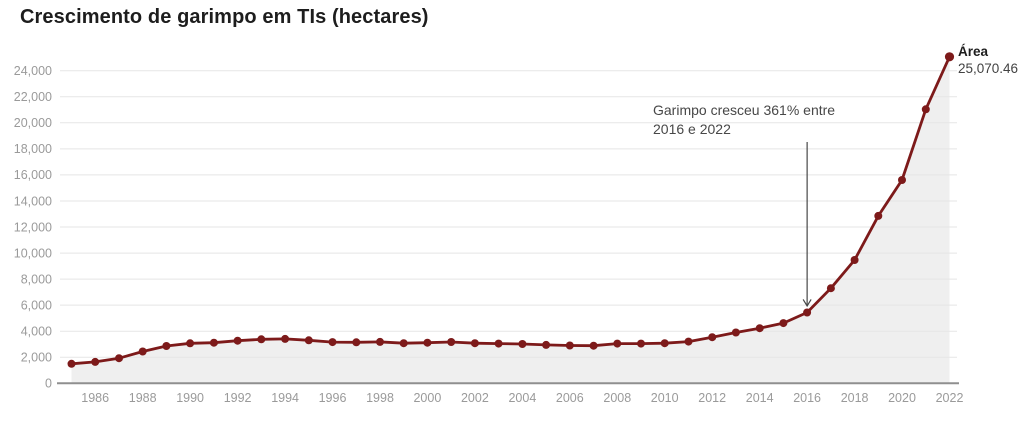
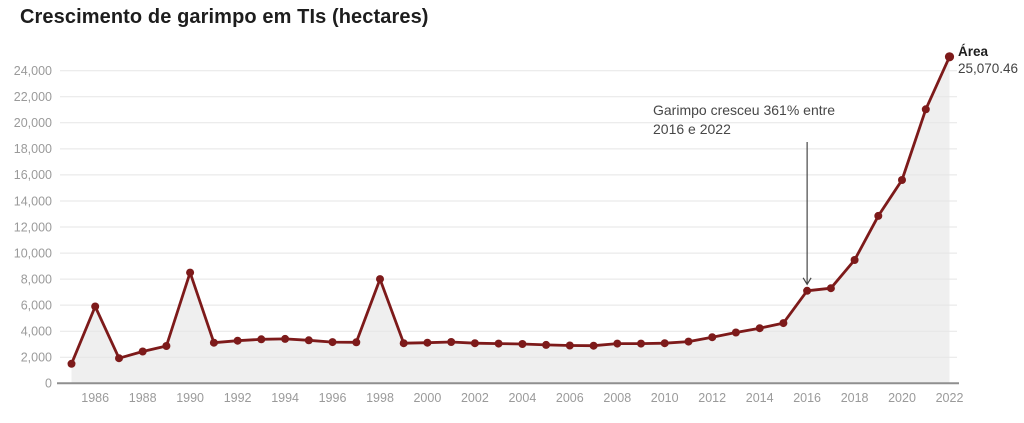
1986: 1600 -> 5900
1990: 3100 -> 8500
1998: 3200 -> 8000
2016: 5400 -> 7100
